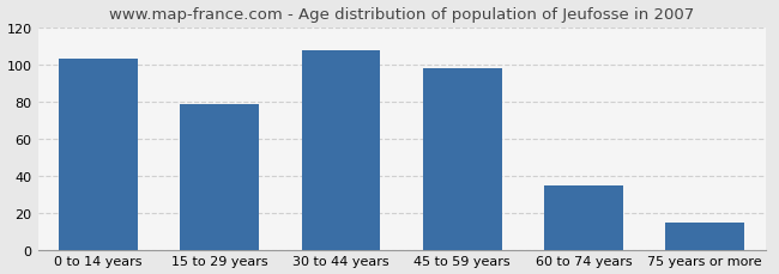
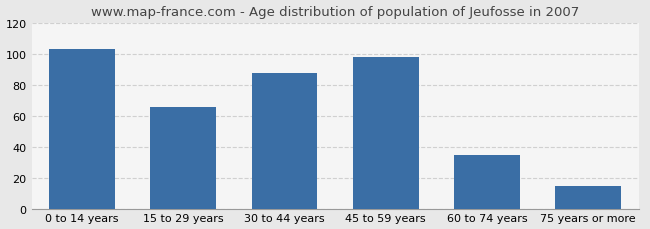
15 to 29 years: 79 -> 66
30 to 44 years: 108 -> 88
